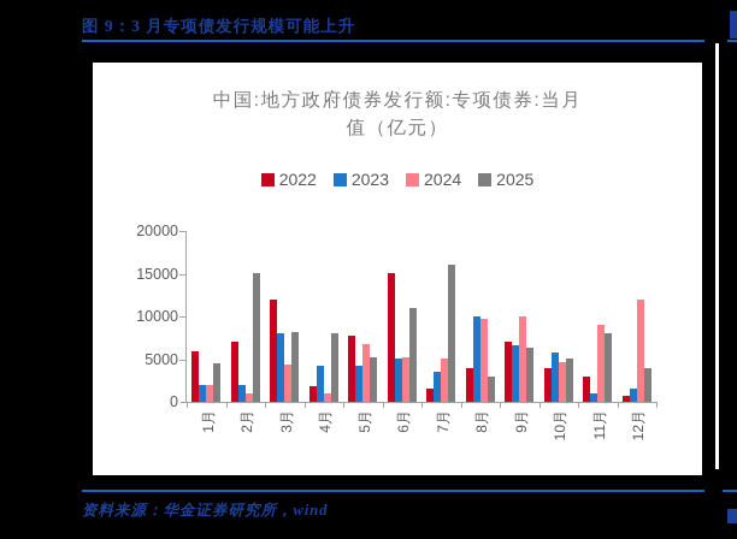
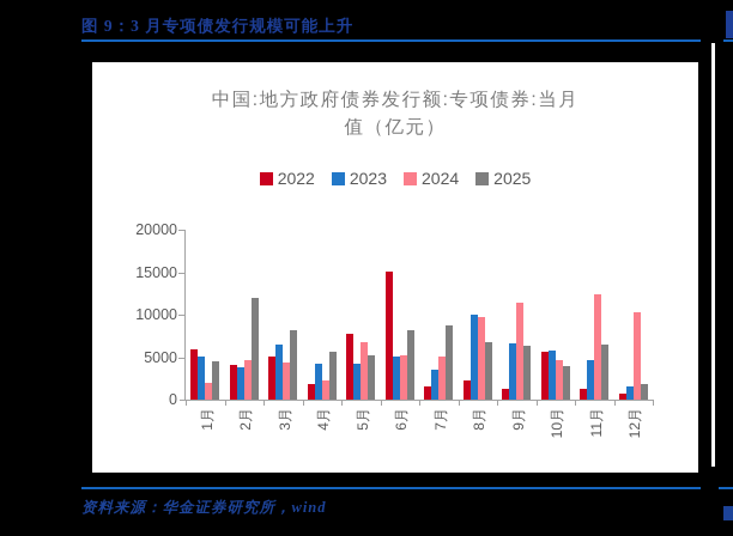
2023/1月: 2000 -> 5000
2022/2月: 7000 -> 4000
2023/2月: 2000 -> 4000
2024/2月: 1000 -> 5000
2025/2月: 15000 -> 12000
2022/3月: 12000 -> 5000
2023/3月: 8000 -> 6000
2024/4月: 1000 -> 2000
2025/4月: 8000 -> 6000
2025/6月: 11000 -> 8000
2025/7月: 16000 -> 9000
2022/8月: 4000 -> 2000
2025/8月: 3000 -> 7000
2022/9月: 7000 -> 1000
2024/9月: 10000 -> 11000
2022/10月: 4000 -> 6000
2025/10月: 5000 -> 4000
2022/11月: 3000 -> 1000
2023/11月: 1000 -> 5000
2024/11月: 9000 -> 12000
2025/11月: 8000 -> 6000
2024/12月: 12000 -> 10000
2025/12月: 4000 -> 2000
